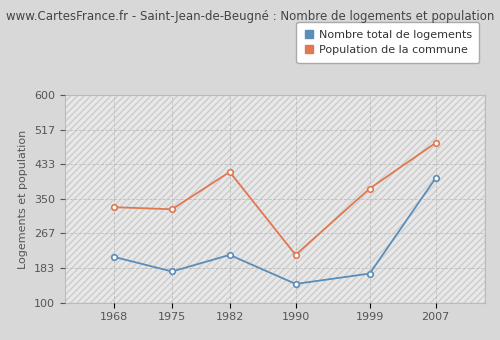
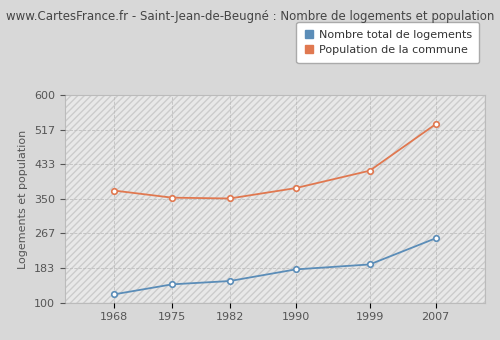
Nombre total de logements/1968: 210 -> 120
Population de la commune/1968: 330 -> 370
Nombre total de logements/1975: 175 -> 144
Population de la commune/1975: 325 -> 353
Nombre total de logements/1982: 215 -> 152
Population de la commune/1982: 415 -> 351
Nombre total de logements/1990: 145 -> 180
Population de la commune/1990: 215 -> 376
Nombre total de logements/1999: 170 -> 192
Population de la commune/1999: 375 -> 418
Nombre total de logements/2007: 400 -> 255
Population de la commune/2007: 485 -> 530
